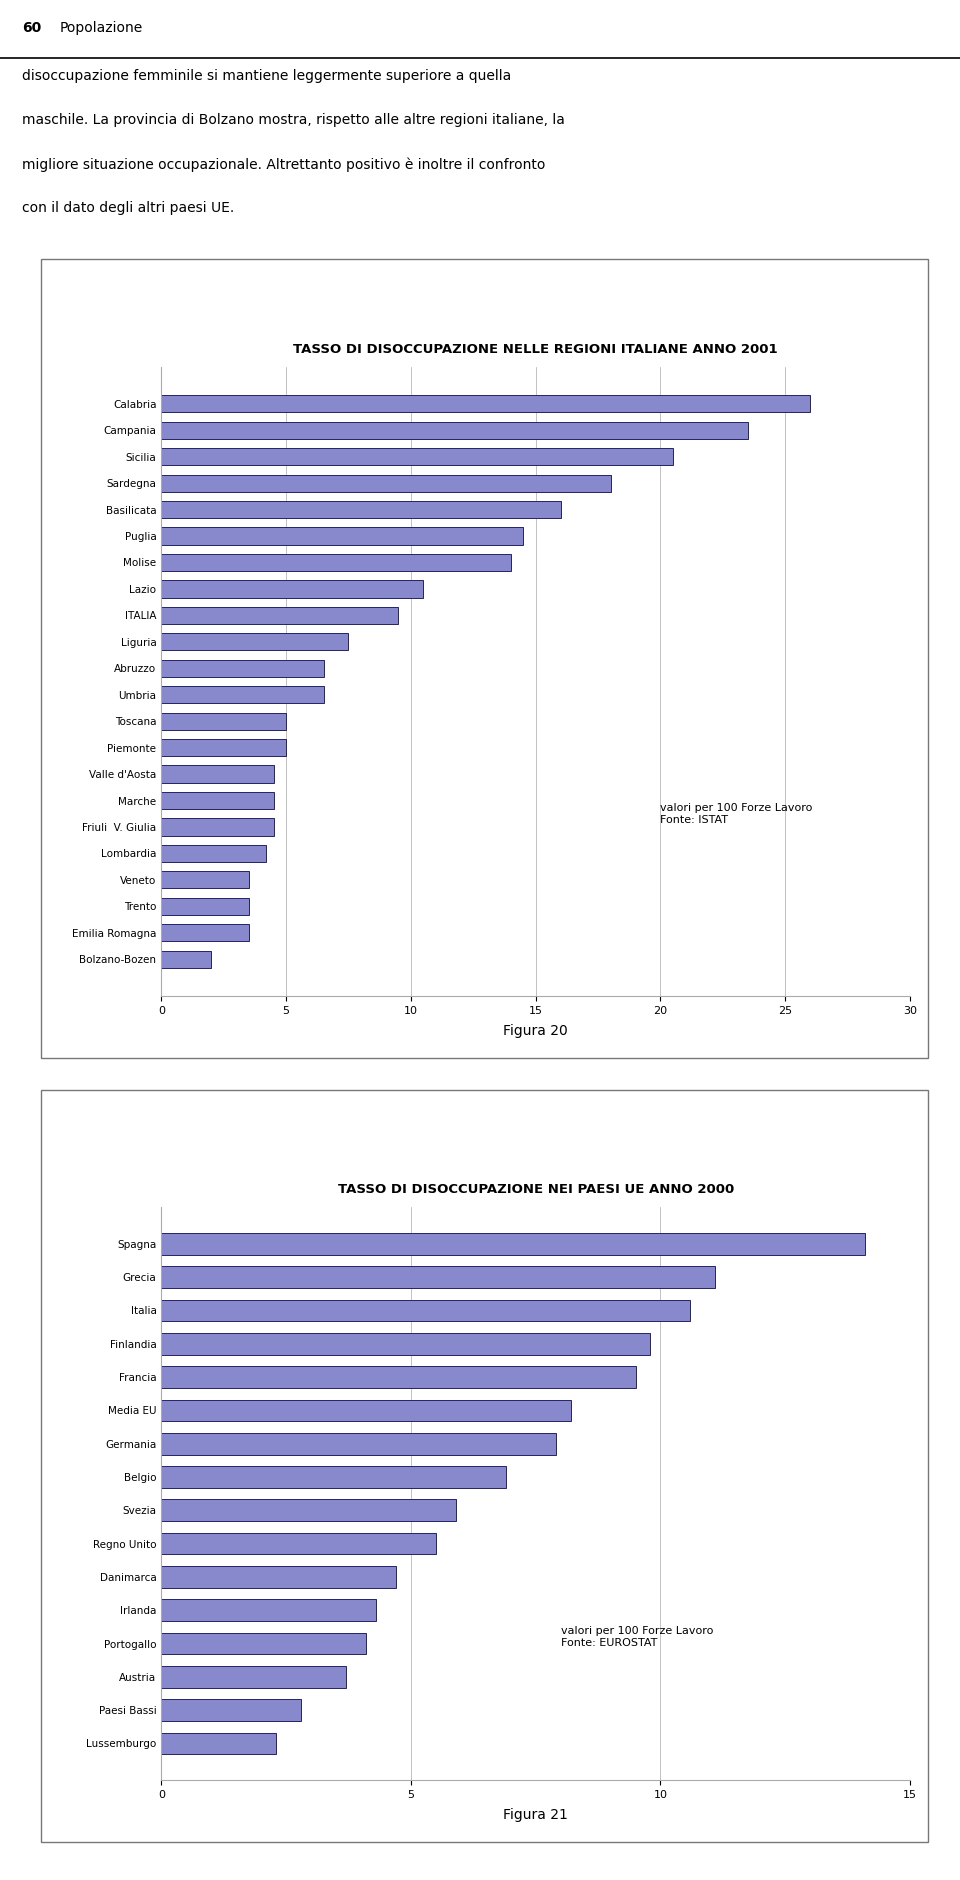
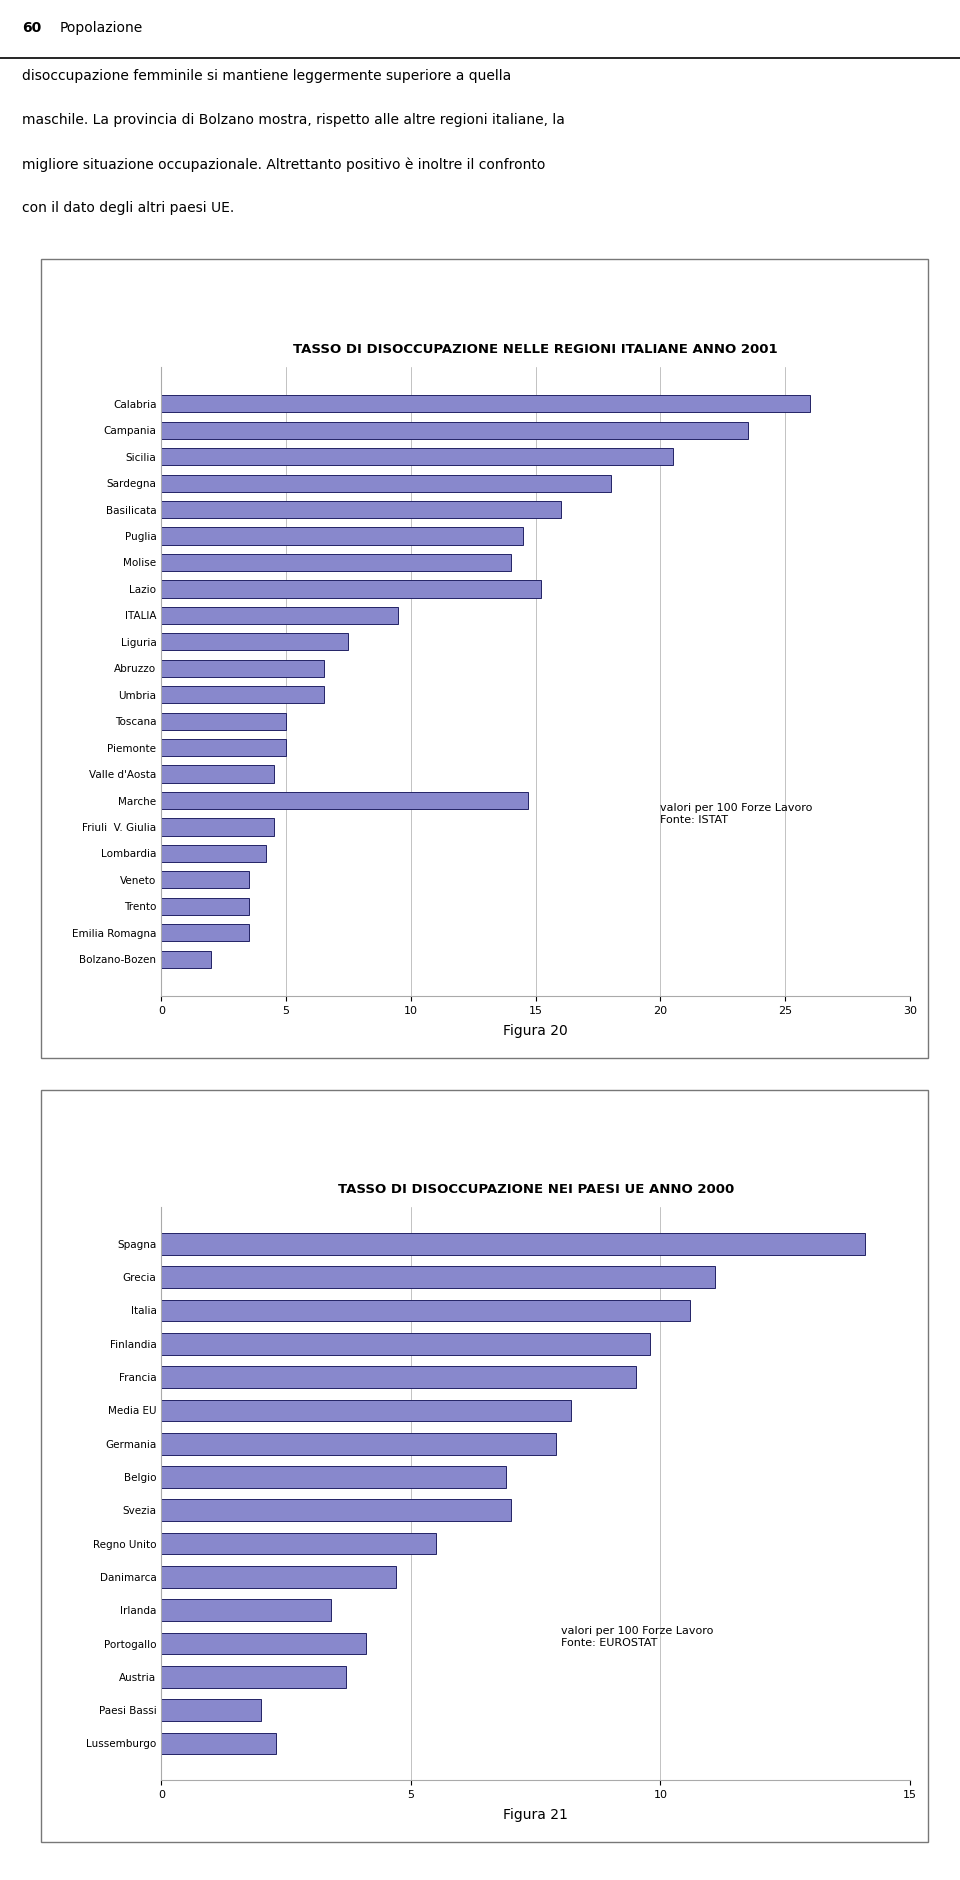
TASSO DI DISOCCUPAZIONE NELLE REGIONI ITALIANE ANNO 2001/Lazio: 10.5 -> 15.2
TASSO DI DISOCCUPAZIONE NELLE REGIONI ITALIANE ANNO 2001/Marche: 4.5 -> 14.7
TASSO DI DISOCCUPAZIONE NEI PAESI UE ANNO 2000/Svezia: 5.9 -> 7.0
TASSO DI DISOCCUPAZIONE NEI PAESI UE ANNO 2000/Irlanda: 4.3 -> 3.4
TASSO DI DISOCCUPAZIONE NEI PAESI UE ANNO 2000/Paesi Bassi: 2.8 -> 2.0
